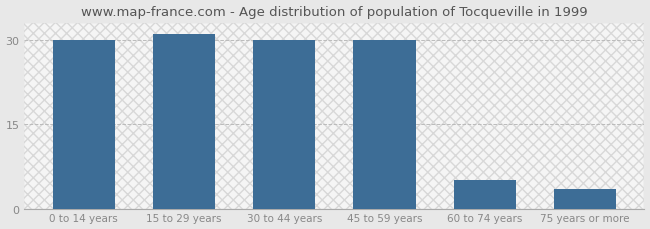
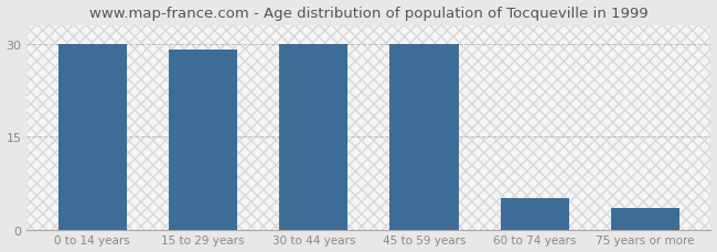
15 to 29 years: 31.0 -> 29.0
